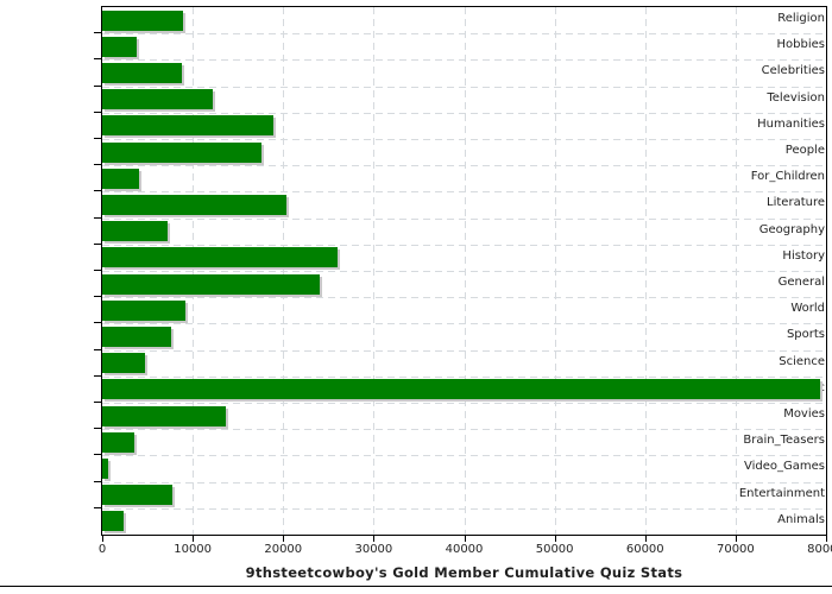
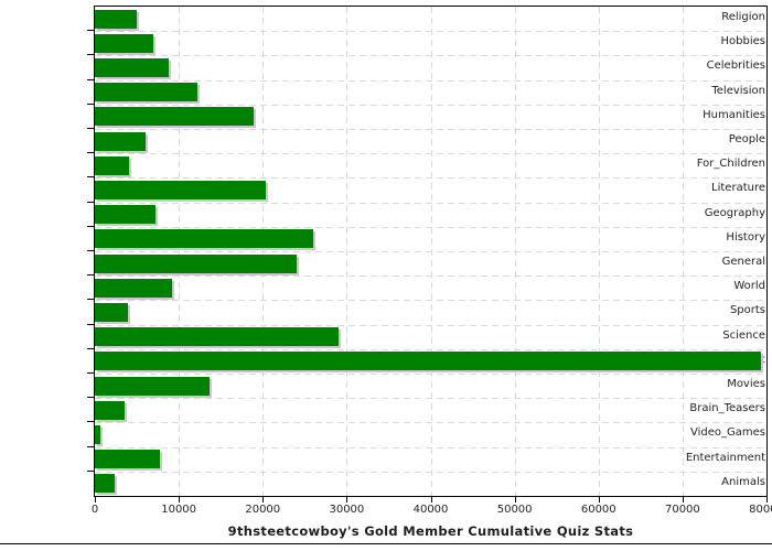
Religion: 9000 -> 5000
Hobbies: 4000 -> 7000
People: 18000 -> 6000
Sports: 8000 -> 4000
Science: 5000 -> 29000
